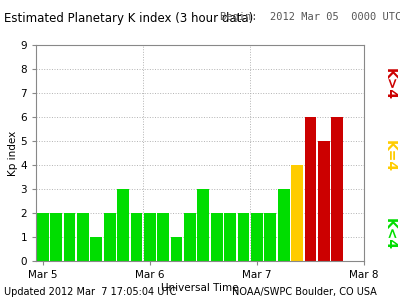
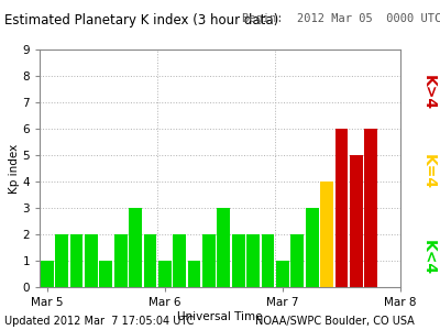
Mar 5: 2 -> 1
Mar 6: 2 -> 1
Mar 7: 2 -> 1
